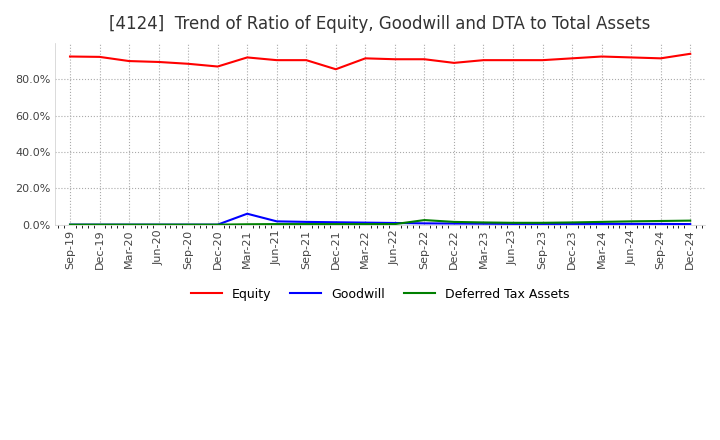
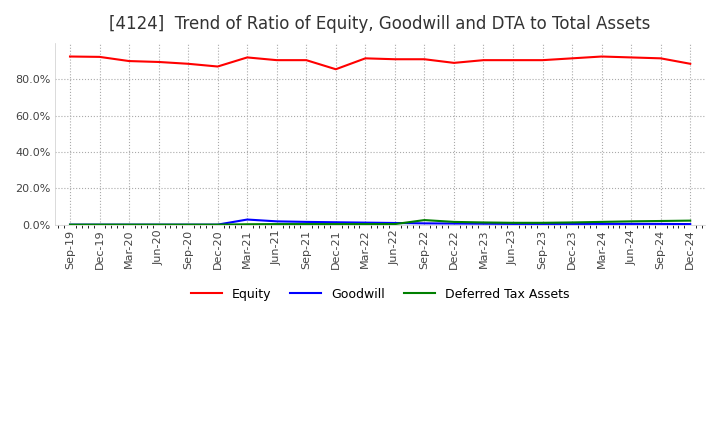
Goodwill/Mar-21: 6% -> 3%
Equity/Dec-24: 94% -> 88%
